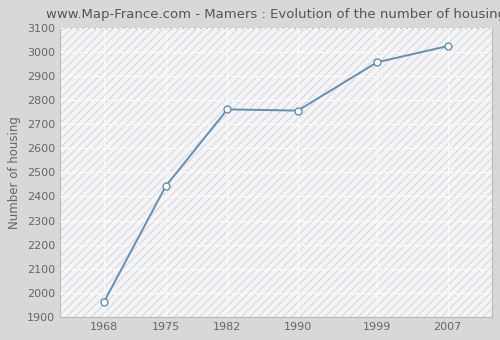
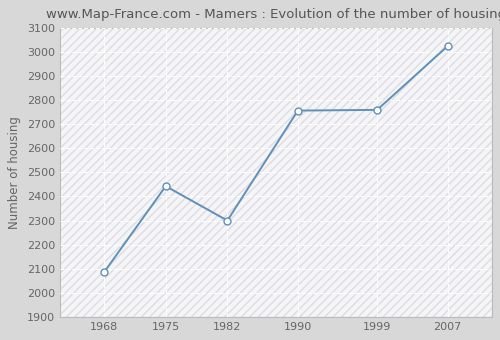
1968: 1962 -> 2085
1982: 2762 -> 2300
1999: 2958 -> 2760
